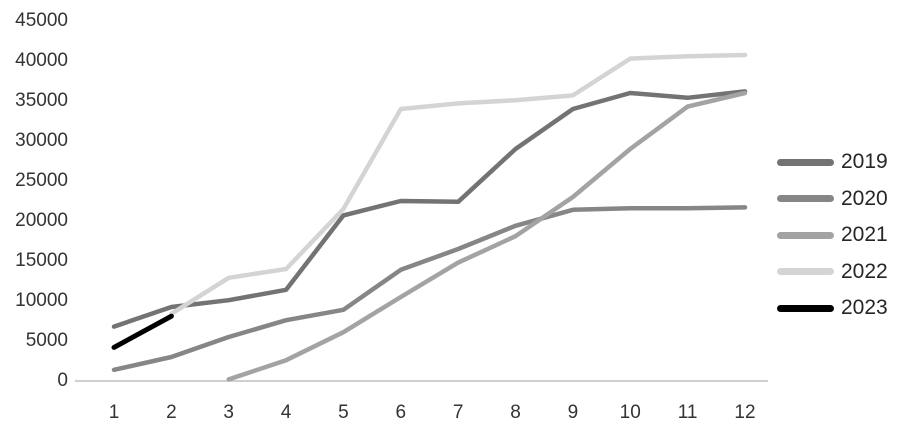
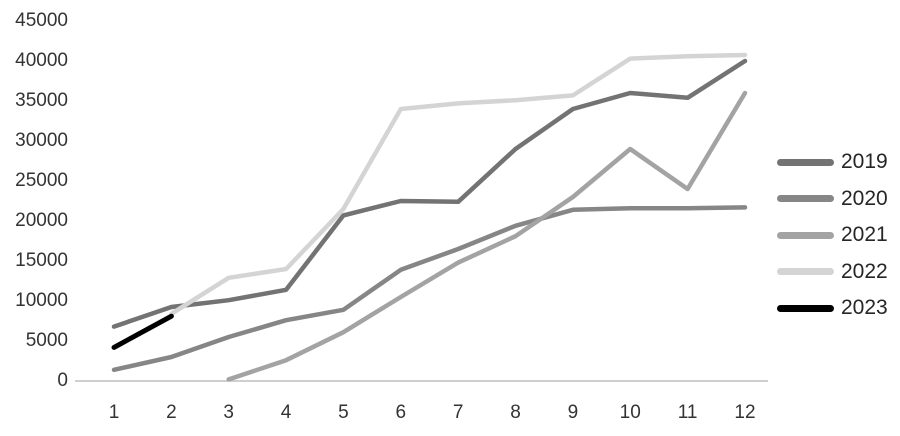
2021/11: 34000 -> 24000
2019/12: 36000 -> 40000
